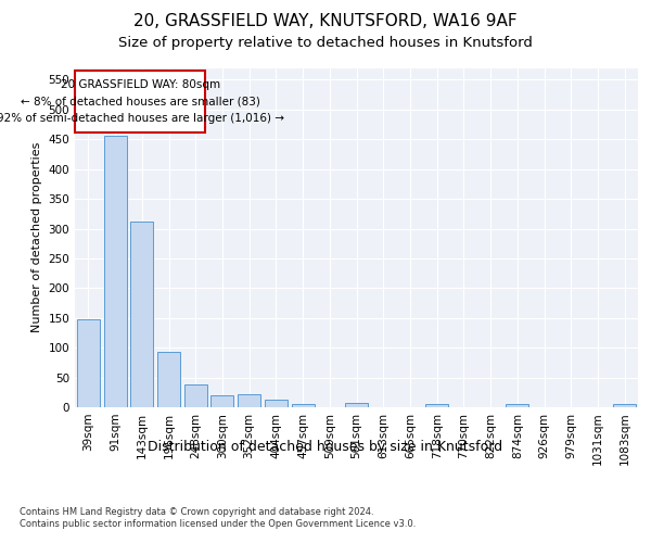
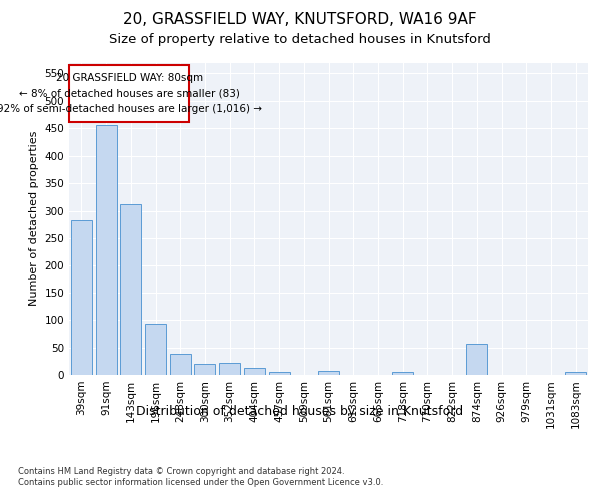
39sqm: 148 -> 282
874sqm: 5 -> 56
